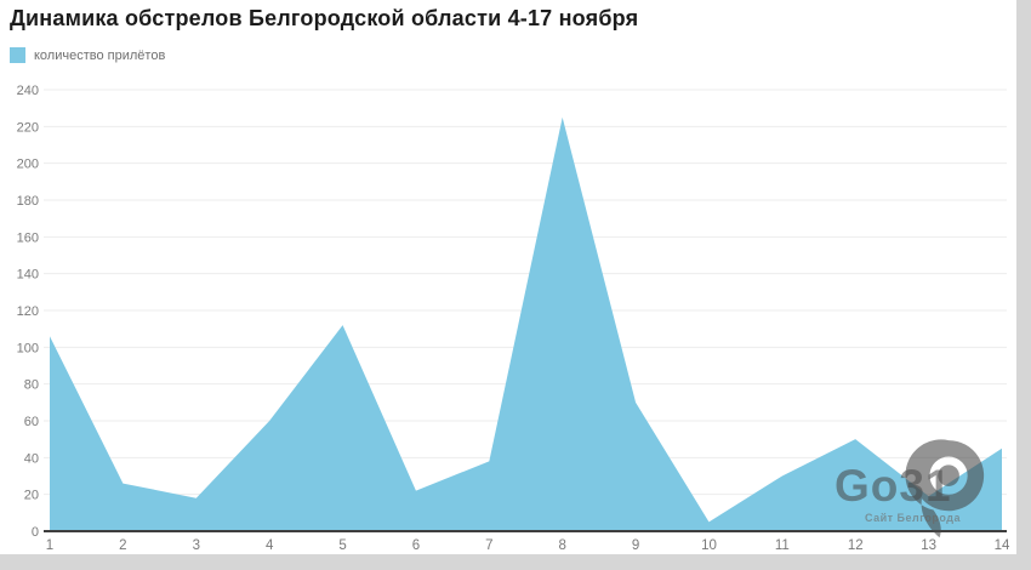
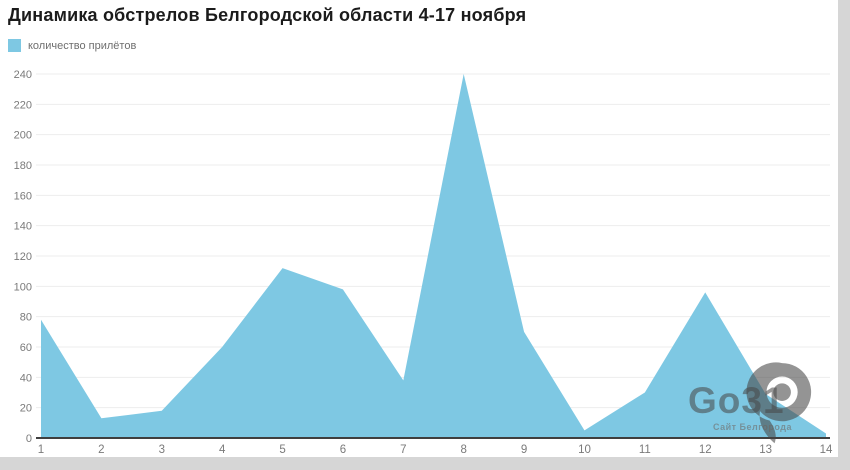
1: 106 -> 78
2: 26 -> 13
6: 22 -> 98
8: 225 -> 240
12: 50 -> 96
13: 19 -> 29
14: 45 -> 3
